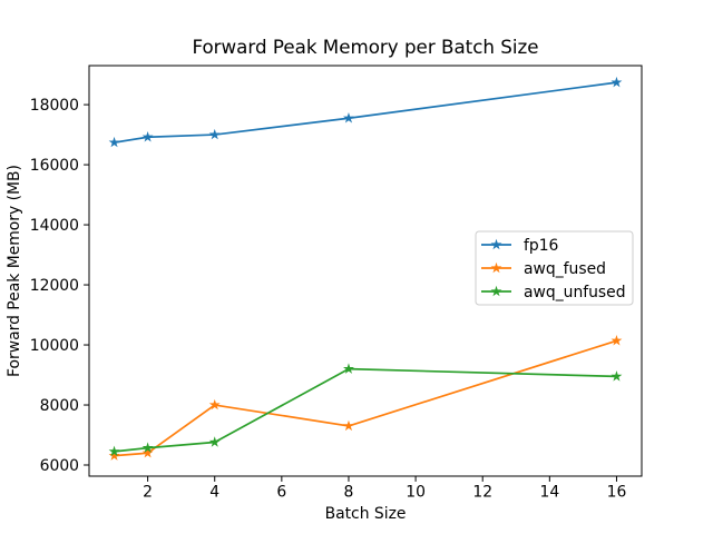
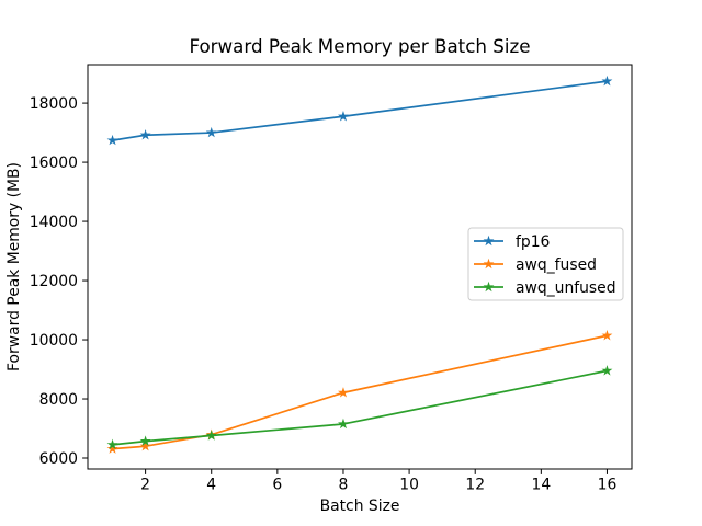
awq_fused/4: 8000 -> 6800
awq_fused/8: 7300 -> 8200
awq_unfused/8: 9200 -> 7200
